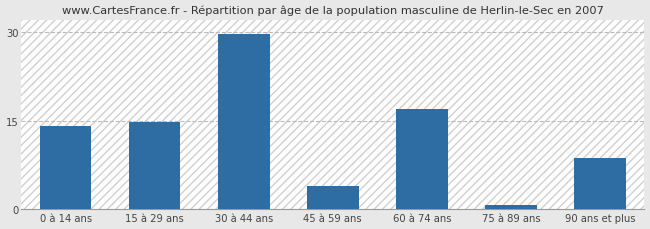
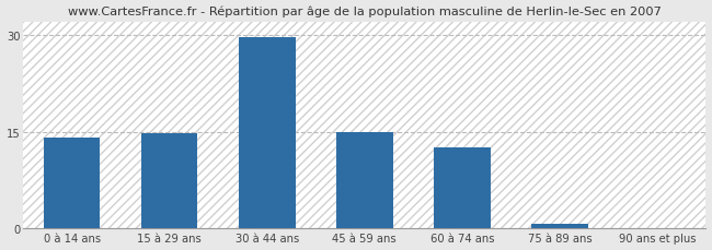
45 à 59 ans: 4.0 -> 15.0
60 à 74 ans: 17.0 -> 12.5
90 ans et plus: 8.6 -> 0.1
